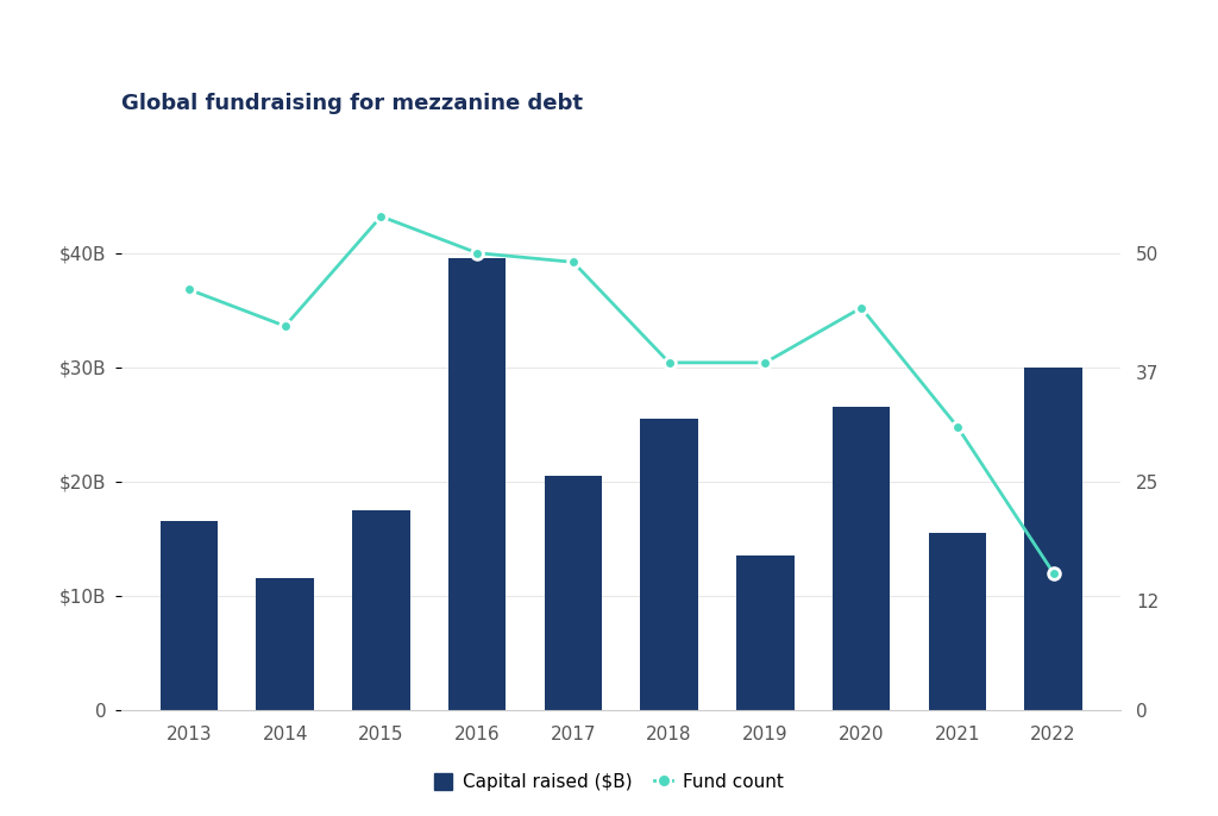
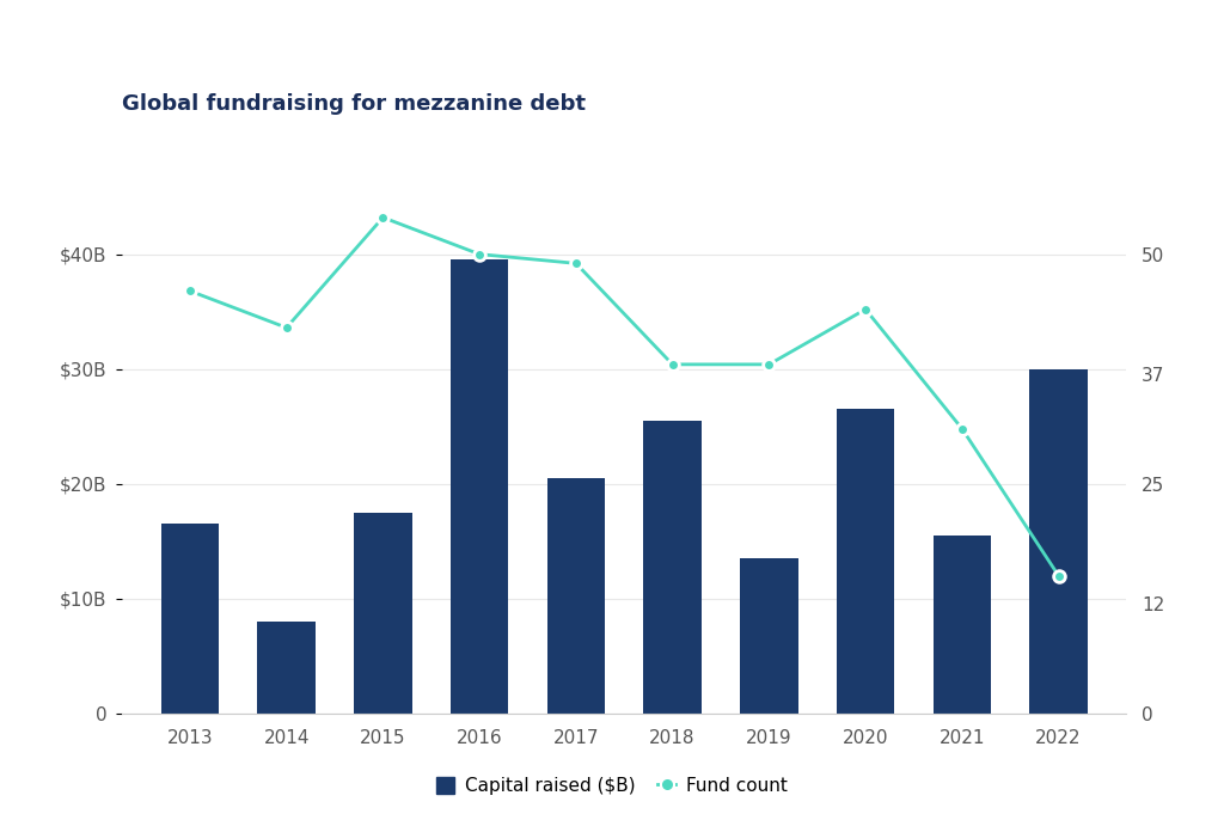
Capital raised ($B)/2014: $11.5B -> $8.0B
